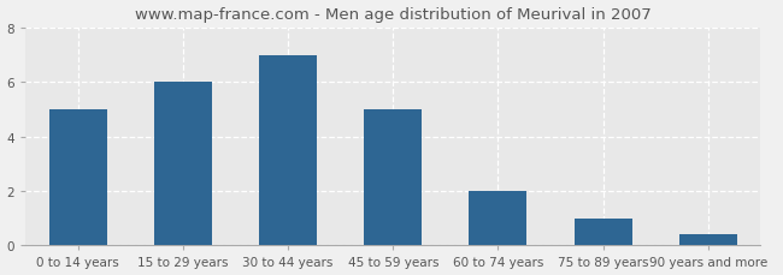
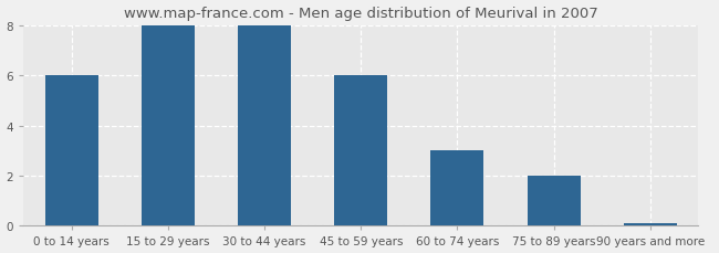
0 to 14 years: 5.0 -> 6.0
15 to 29 years: 6.0 -> 8.0
30 to 44 years: 7.0 -> 8.0
45 to 59 years: 5.0 -> 6.0
60 to 74 years: 2.0 -> 3.0
75 to 89 years: 1.0 -> 2.0
90 years and more: 0.4 -> 0.1
